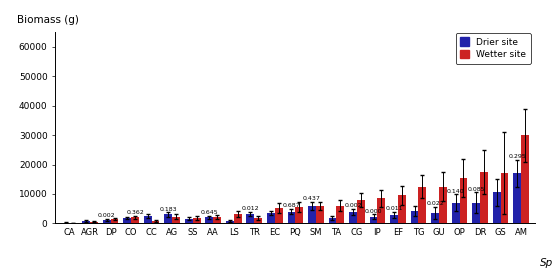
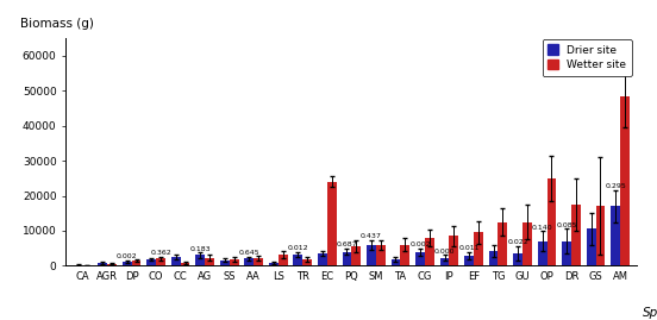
Wetter site/EC: 5200 -> 24000
Wetter site/OP: 15500 -> 25000
Wetter site/AM: 30000 -> 48500
